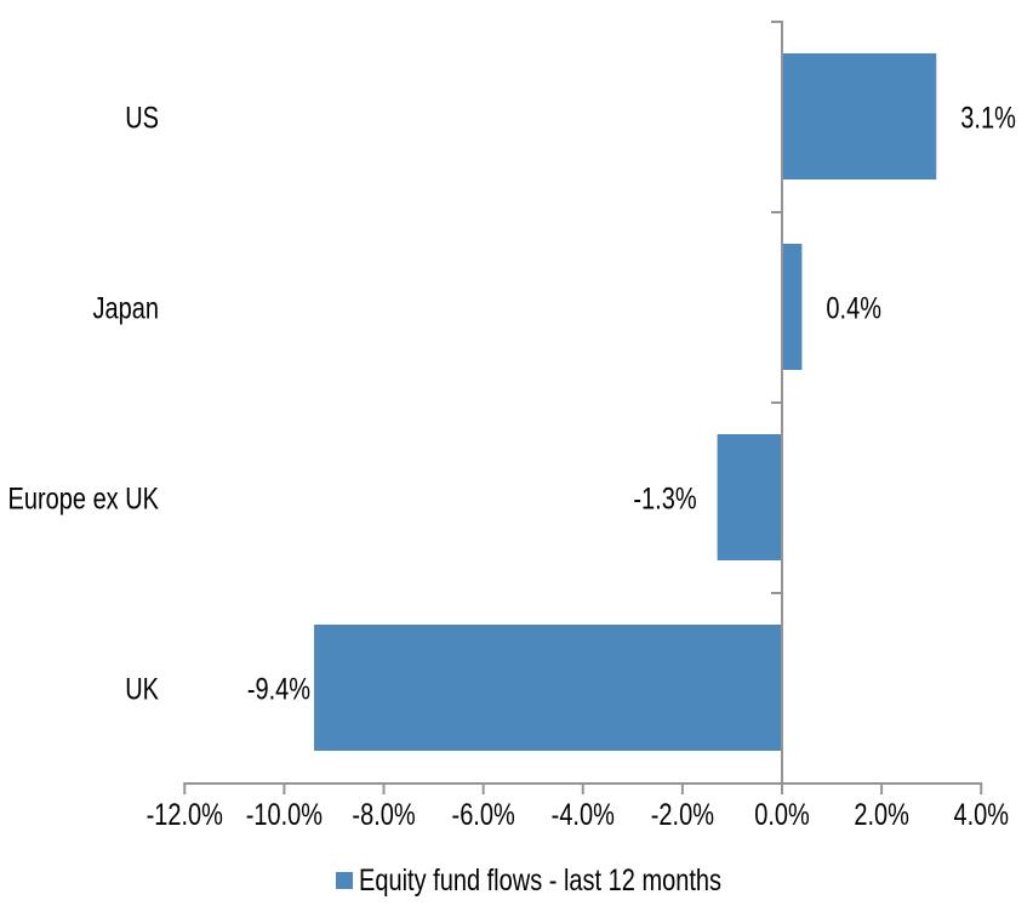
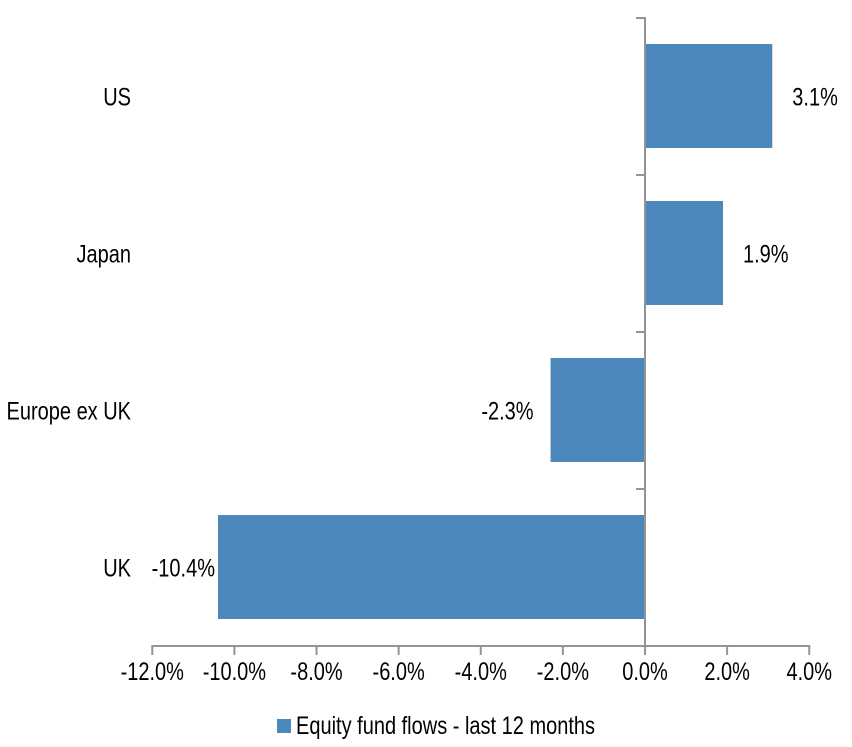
Japan: 0.4% -> 1.9%
Europe ex UK: -1.3% -> -2.3%
UK: -9.4% -> -10.4%
